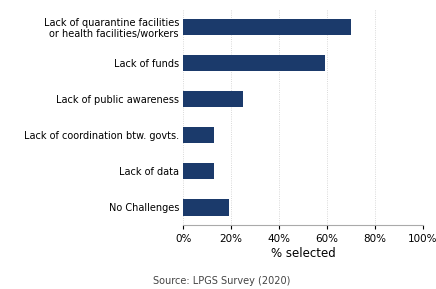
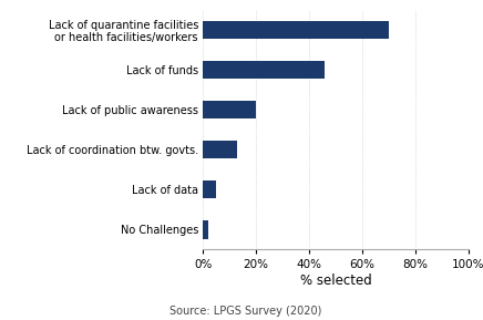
Lack of funds: 59% -> 46%
Lack of public awareness: 25% -> 20%
Lack of data: 13% -> 5%
No Challenges: 19% -> 2%
